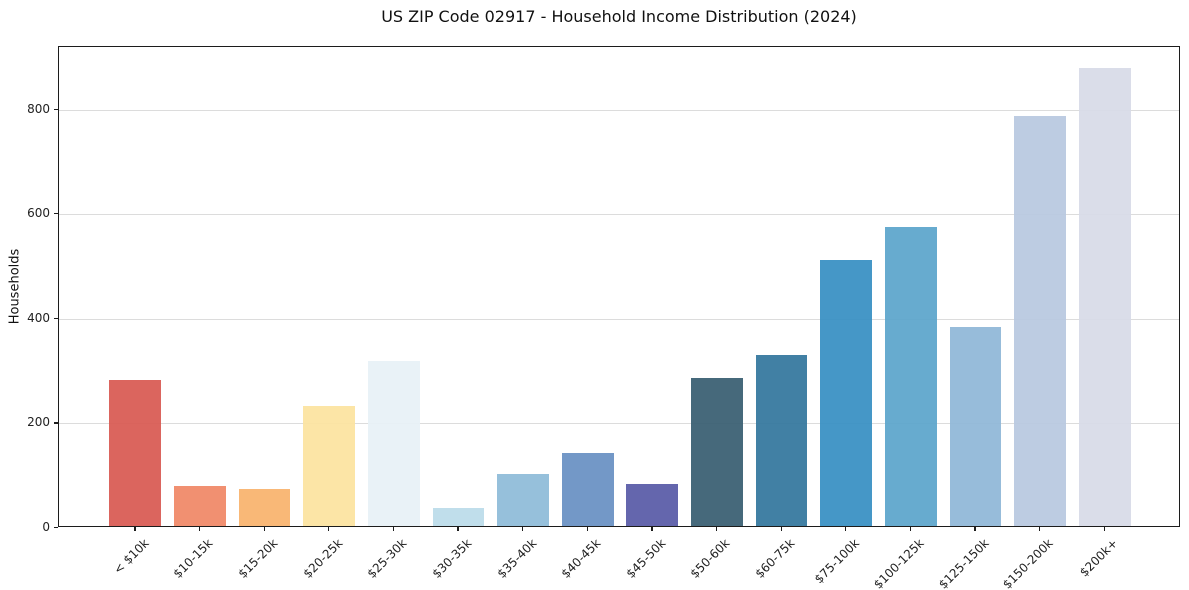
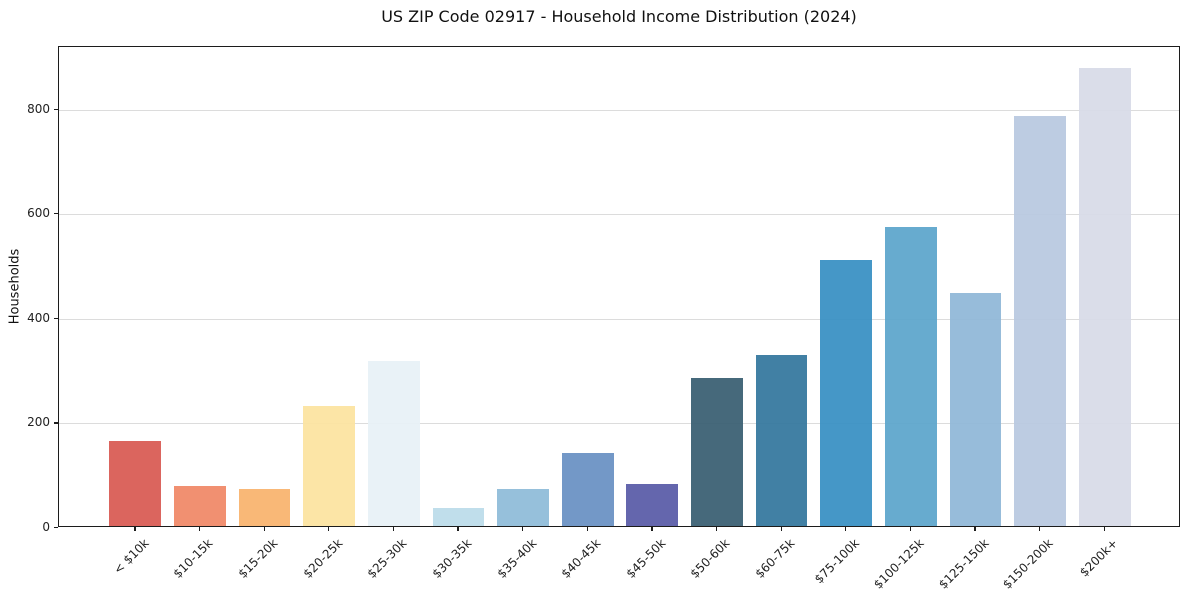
< $10k: 280 -> 160
$35-40k: 100 -> 70
$125-150k: 380 -> 440
